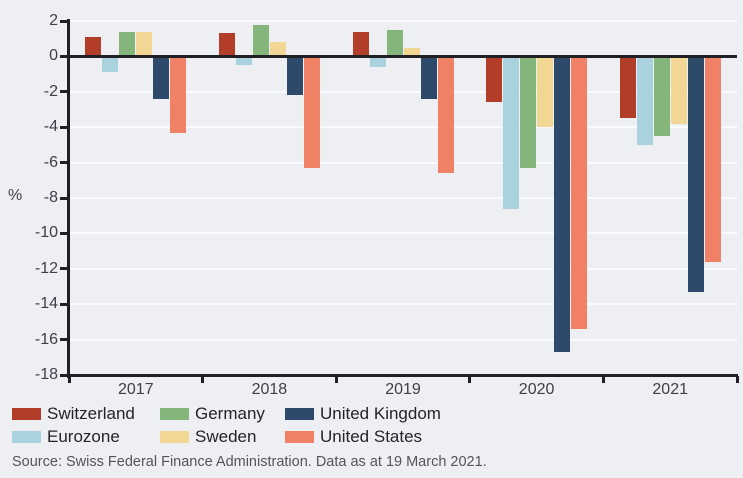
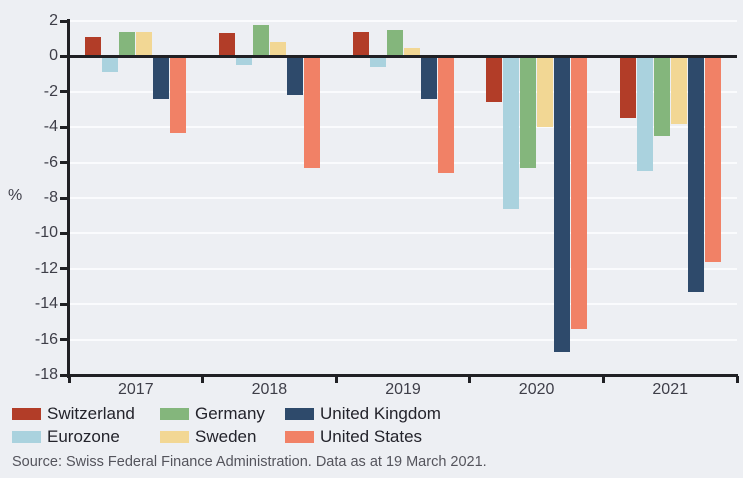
Eurozone/2021: -5.0 -> -6.5
